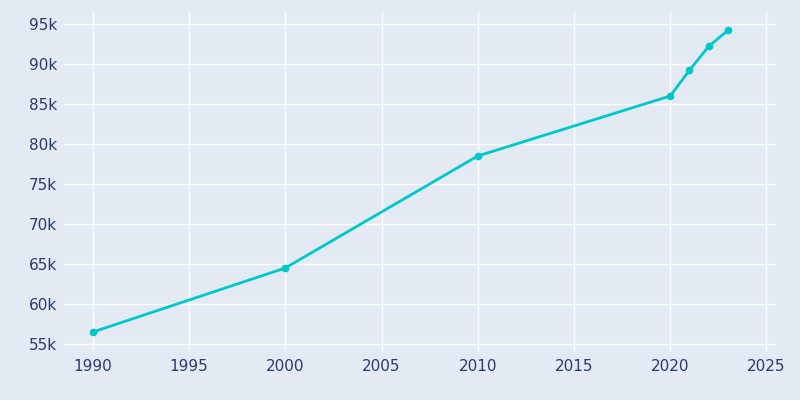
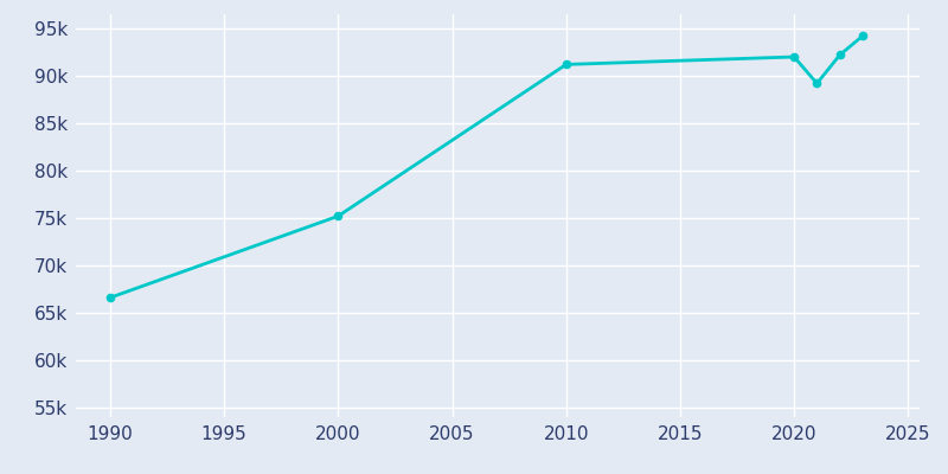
1990: 56.5k -> 66.6k
2000: 64.5k -> 75.2k
2010: 78.5k -> 91.2k
2020: 86.0k -> 92.0k
